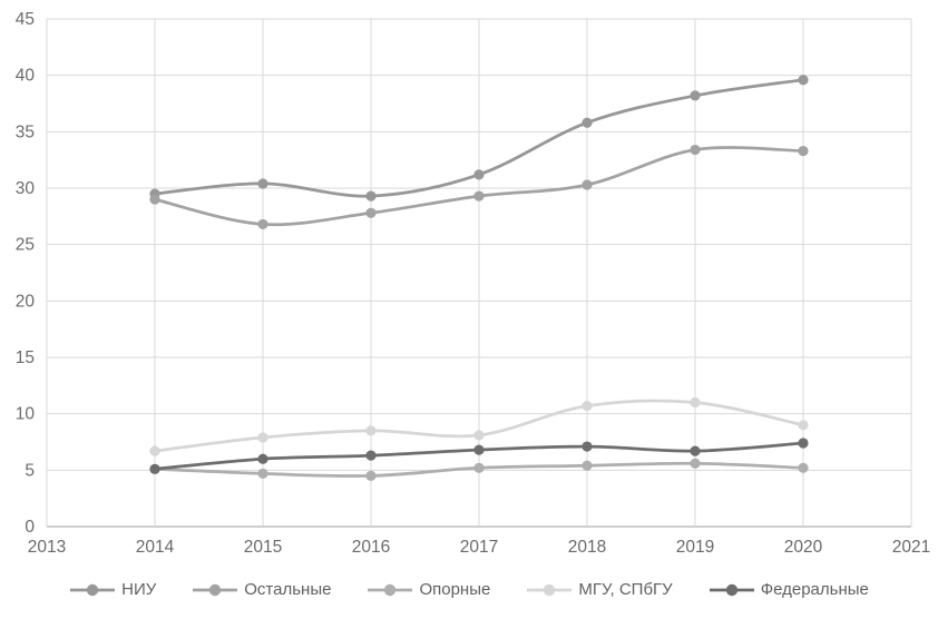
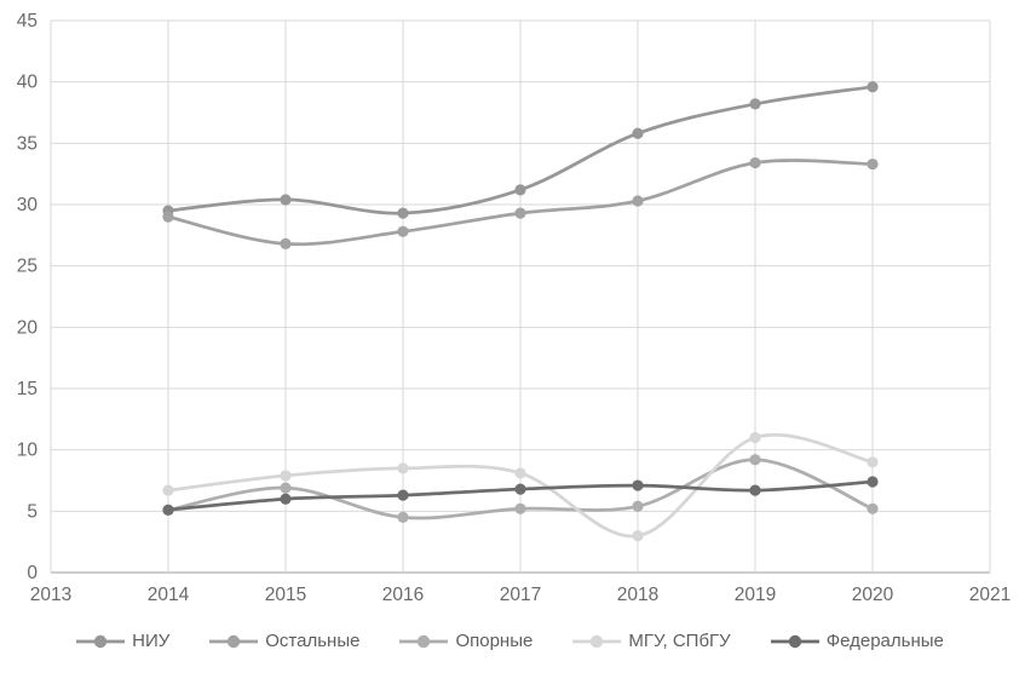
Опорные/2015: 4.7 -> 6.9
МГУ, СПбГУ/2018: 10.7 -> 3.0
Опорные/2019: 5.6 -> 9.2
